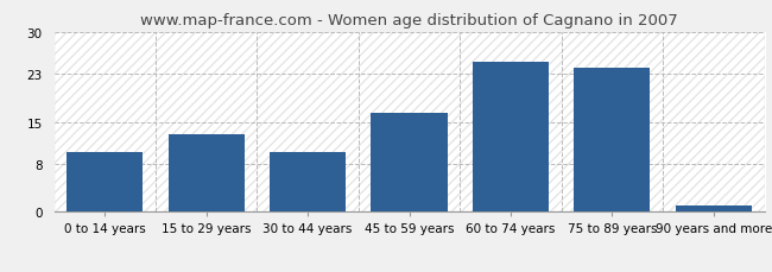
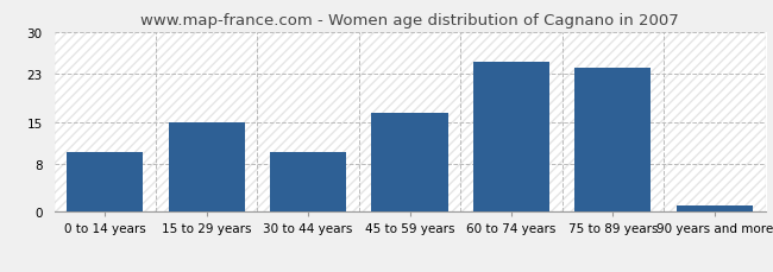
15 to 29 years: 13.0 -> 15.0
